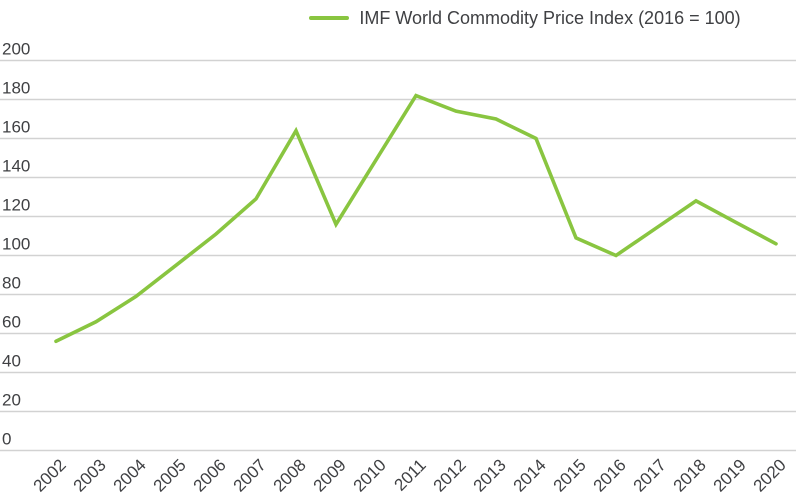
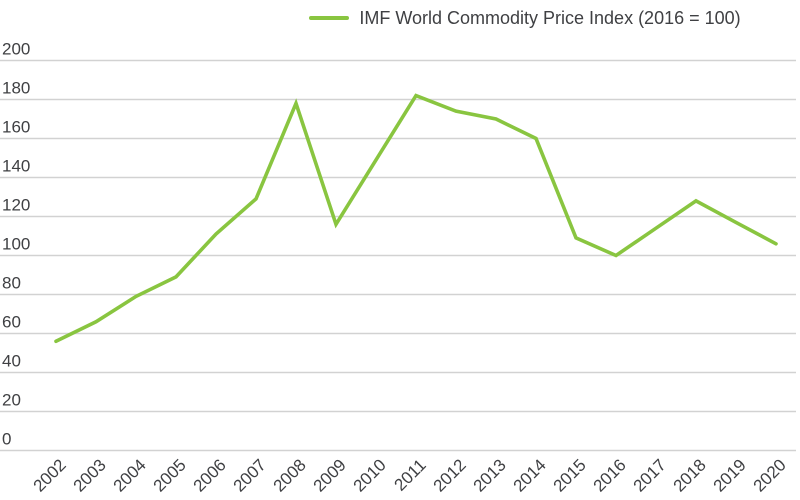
2005: 95 -> 89
2008: 164 -> 178
